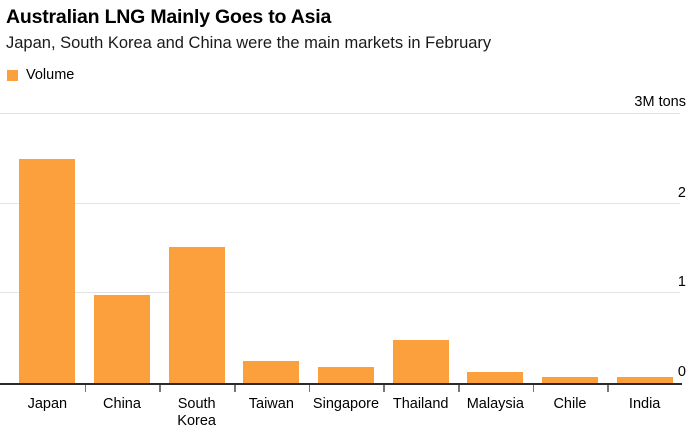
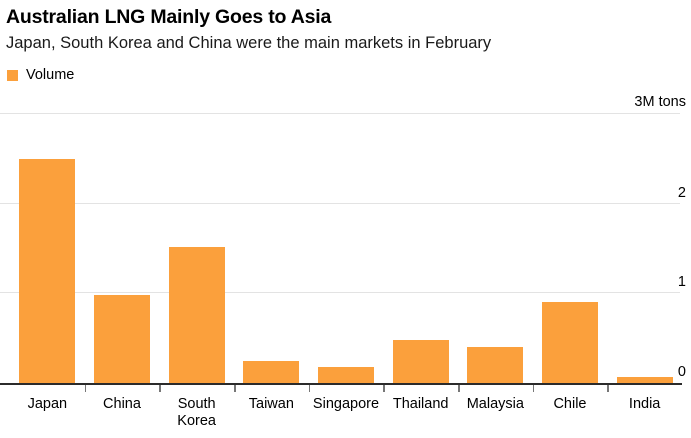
Malaysia: 0.1 -> 0.4
Chile: 0.1 -> 0.9
